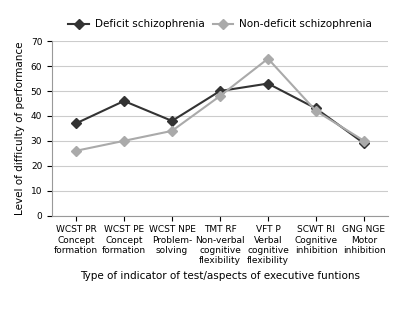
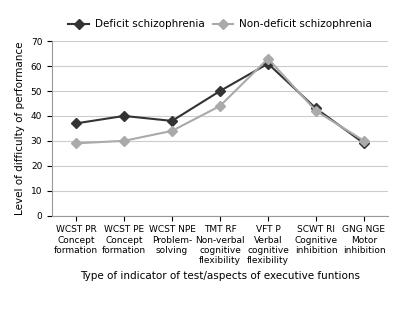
Non-deficit schizophrenia/WCST PR Concept formation: 26 -> 29
Deficit schizophrenia/WCST PE Concept formation: 46 -> 40
Non-deficit schizophrenia/TMT RF Non-verbal cognitive flexibility: 48 -> 44
Deficit schizophrenia/VFT P Verbal cognitive flexibility: 53 -> 61
